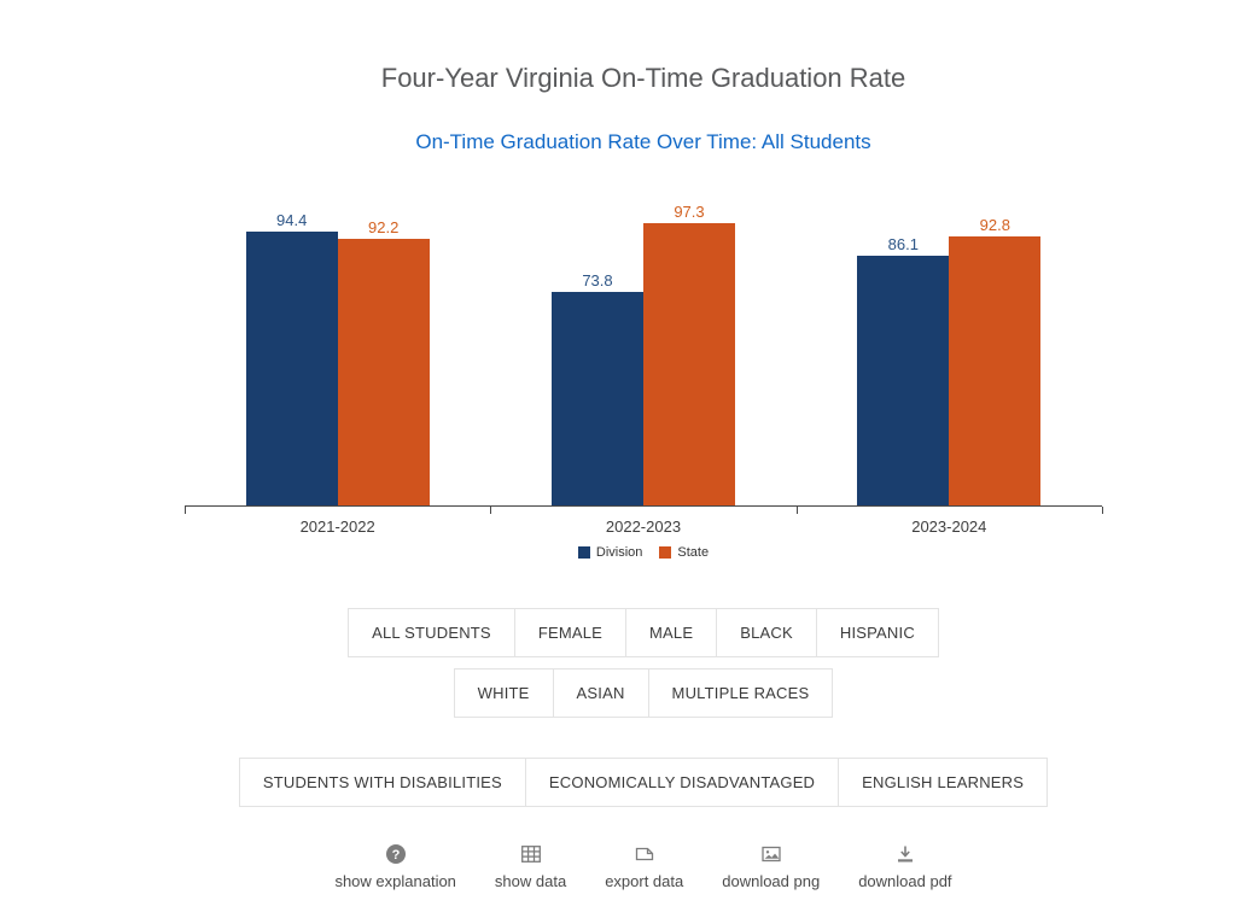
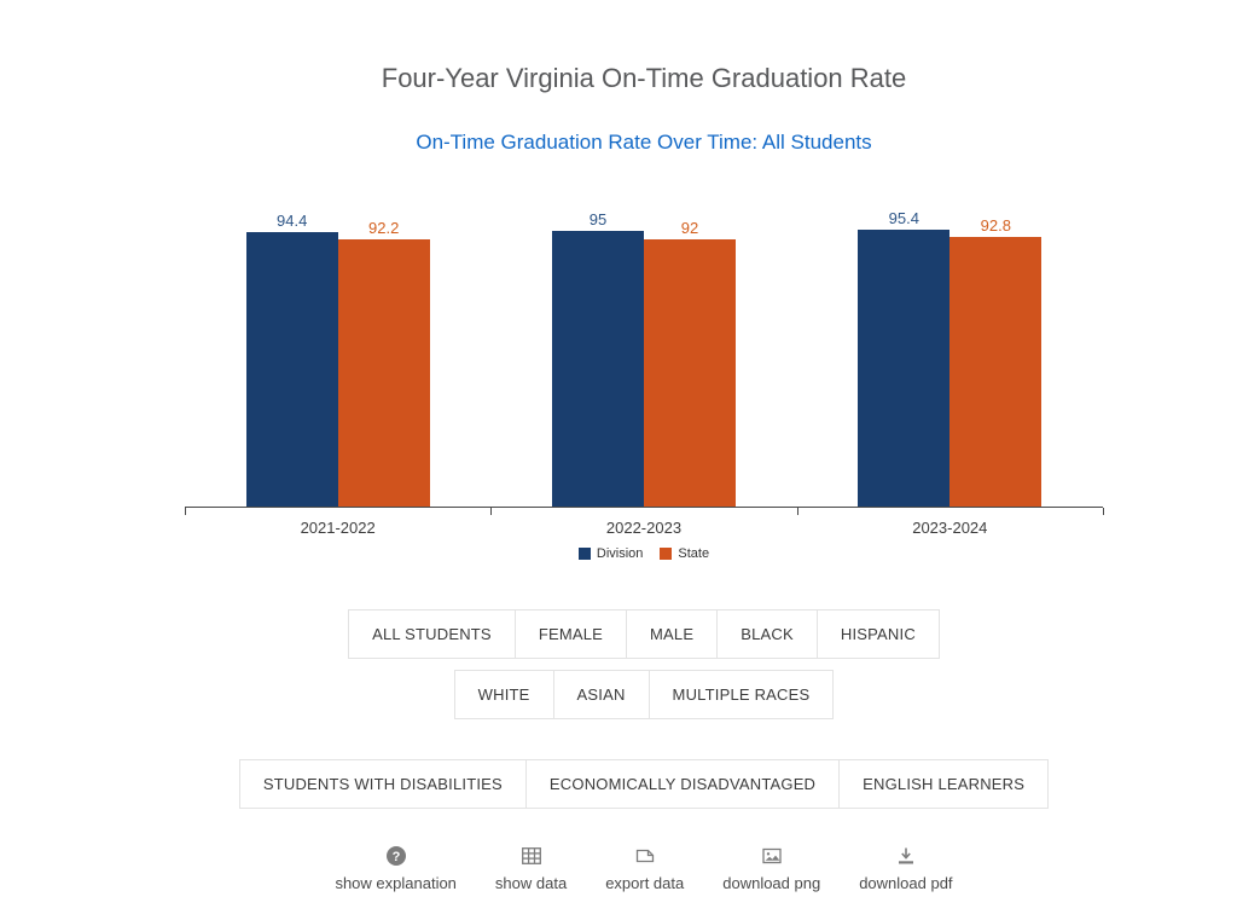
Division/2022-2023: 73.8 -> 95
State/2022-2023: 97.3 -> 92
Division/2023-2024: 86.1 -> 95.4
